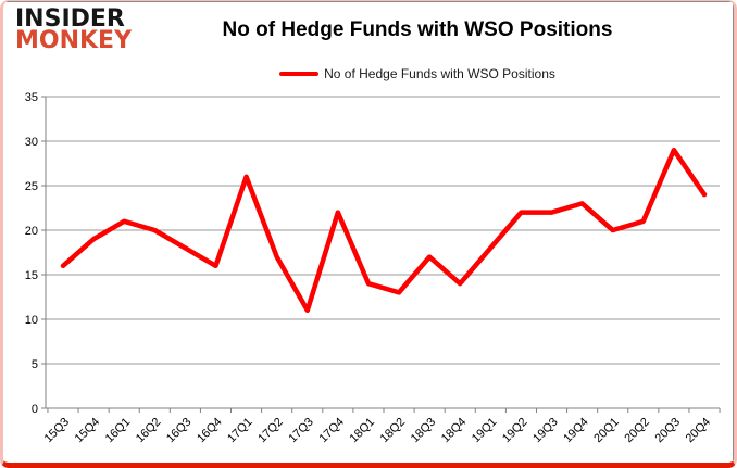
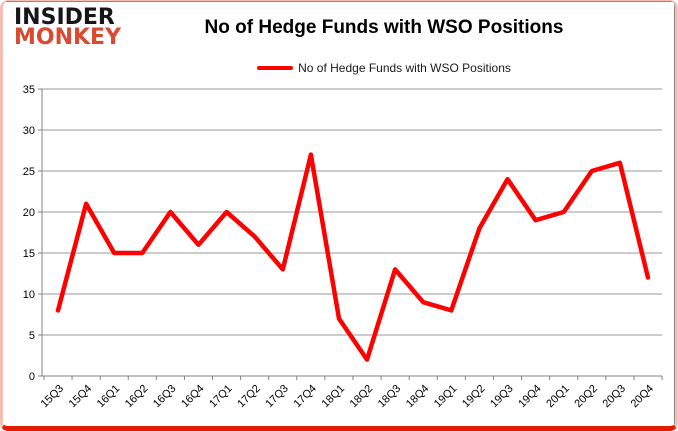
15Q3: 16 -> 8
15Q4: 19 -> 21
16Q1: 21 -> 15
16Q2: 20 -> 15
16Q3: 18 -> 20
17Q1: 26 -> 20
17Q3: 11 -> 13
17Q4: 22 -> 27
18Q1: 14 -> 7
18Q2: 13 -> 2
18Q3: 17 -> 13
18Q4: 14 -> 9
19Q1: 18 -> 8
19Q2: 22 -> 18
19Q3: 22 -> 24
19Q4: 23 -> 19
20Q2: 21 -> 25
20Q3: 29 -> 26
20Q4: 24 -> 12
